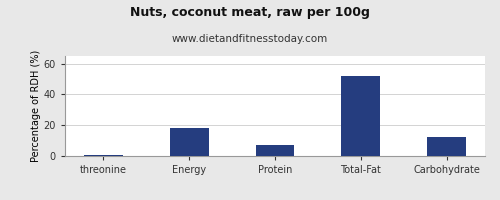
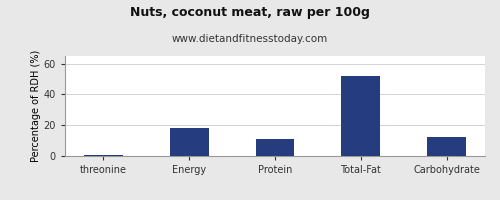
Protein: 7 -> 11
